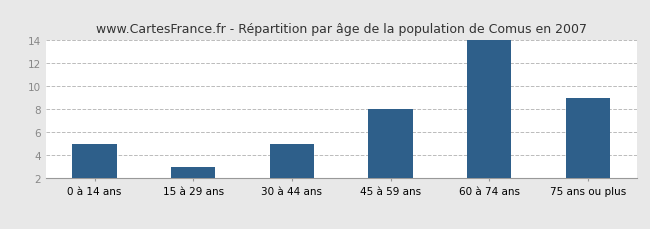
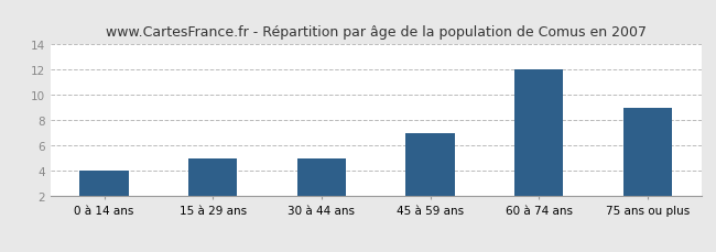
0 à 14 ans: 5 -> 4
15 à 29 ans: 3 -> 5
45 à 59 ans: 8 -> 7
60 à 74 ans: 14 -> 12
